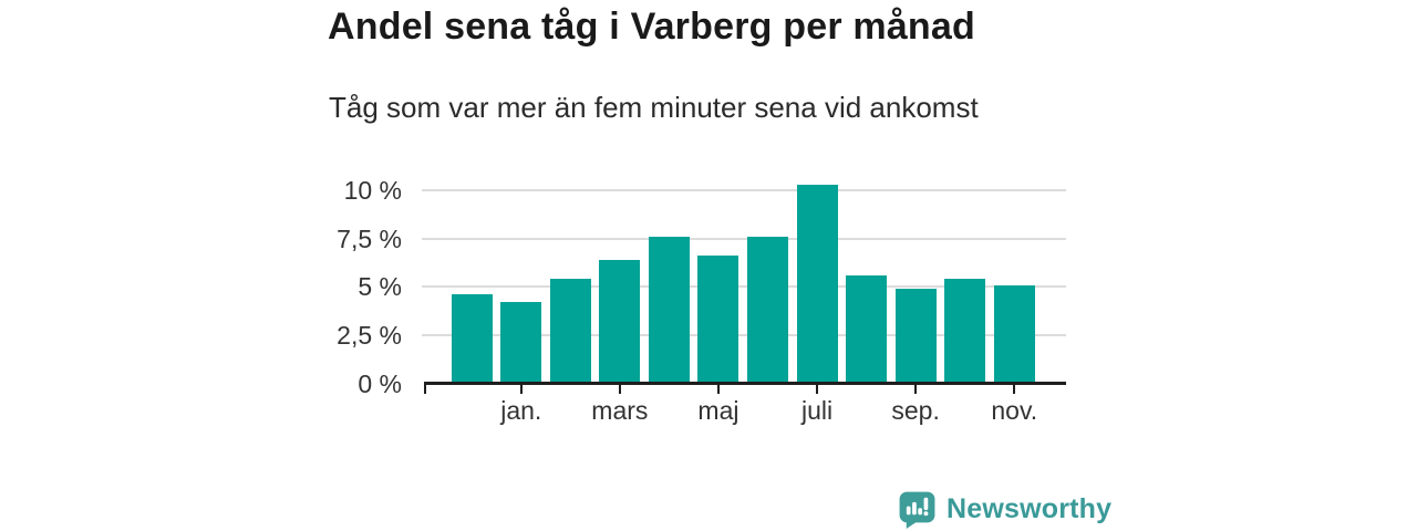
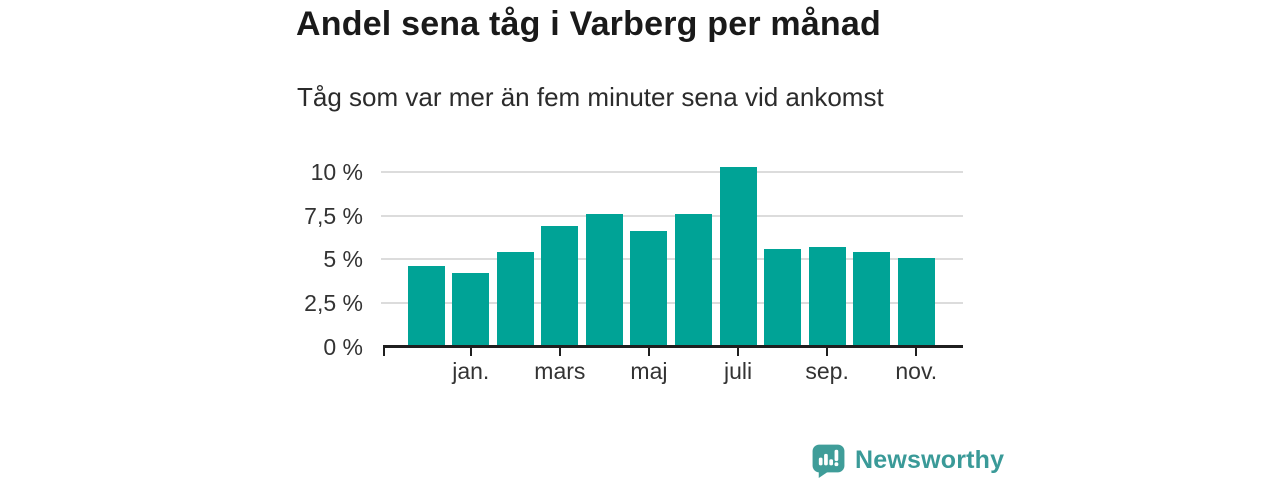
mars: 6.4% -> 6.9%
sep.: 4.9% -> 5.7%
